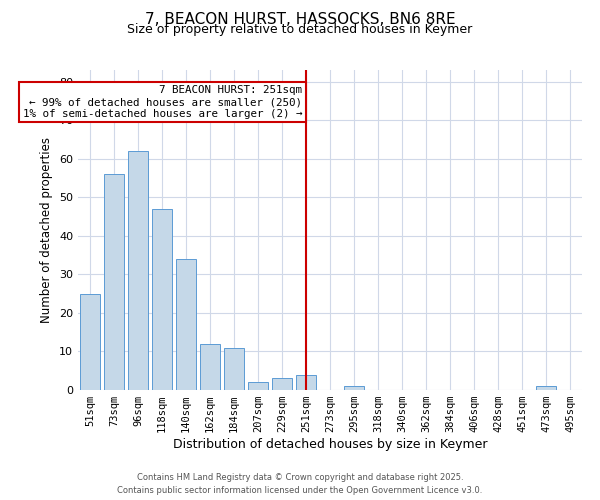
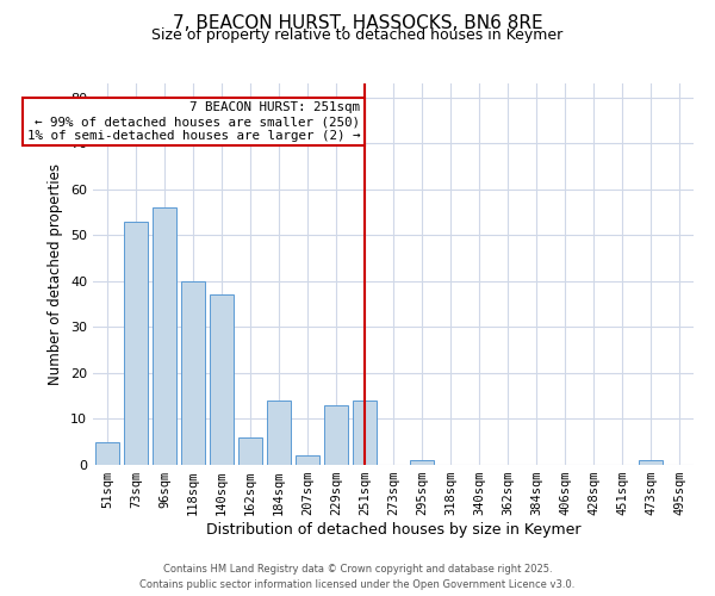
51sqm: 25 -> 5
73sqm: 56 -> 53
96sqm: 62 -> 56
118sqm: 47 -> 40
140sqm: 34 -> 37
162sqm: 12 -> 6
184sqm: 11 -> 14
229sqm: 3 -> 13
251sqm: 4 -> 14
